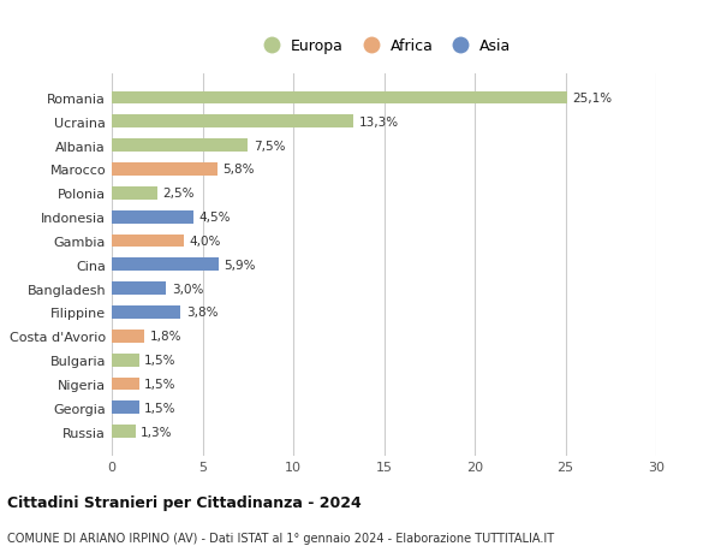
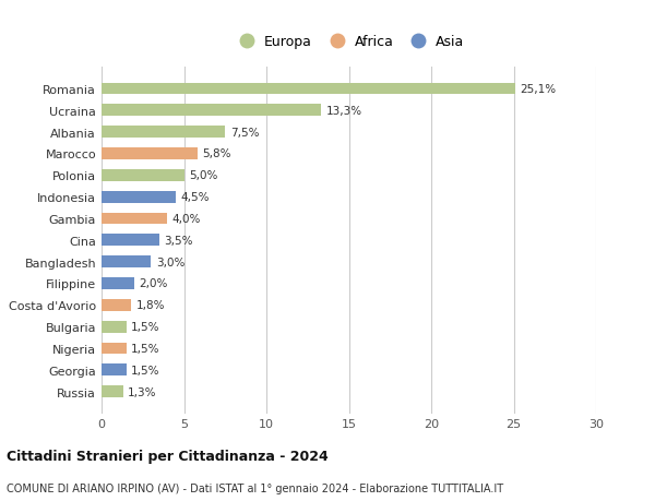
Polonia: 2,5% -> 5,0%
Cina: 5,9% -> 3,5%
Filippine: 3,8% -> 2,0%
